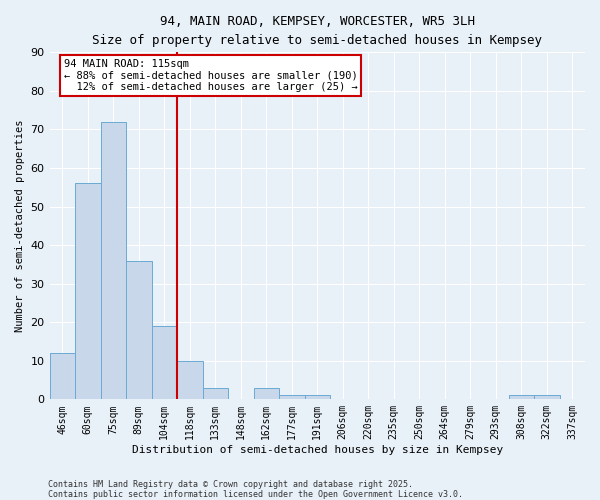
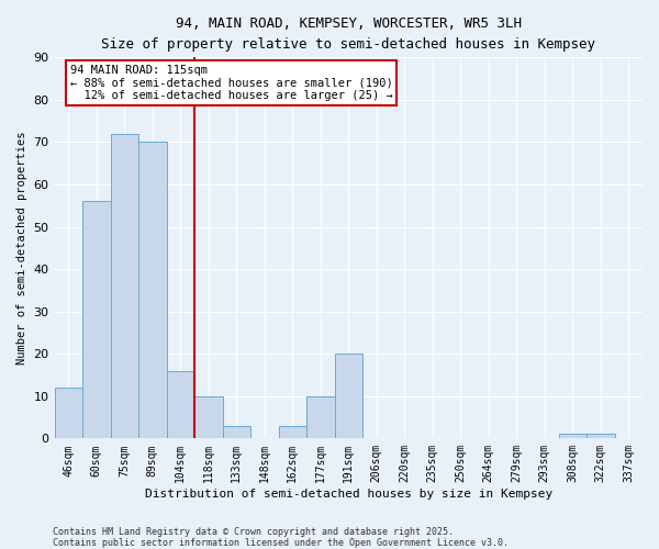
89sqm: 36 -> 70
104sqm: 19 -> 16
177sqm: 1 -> 10
191sqm: 1 -> 20
